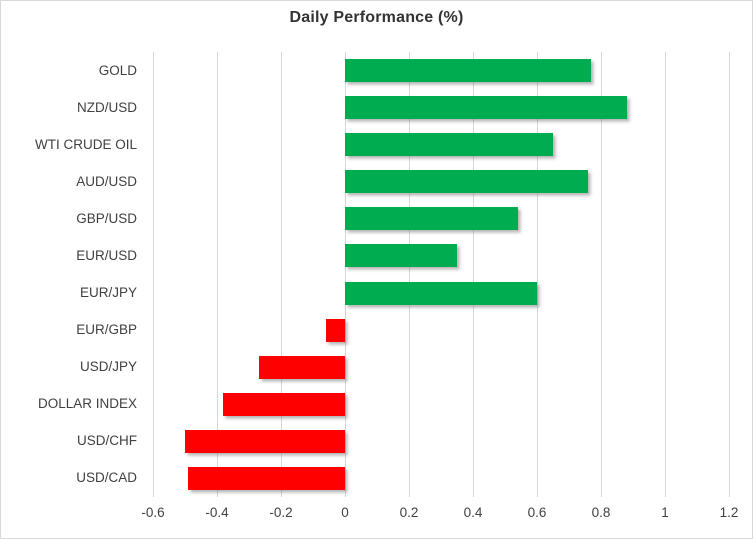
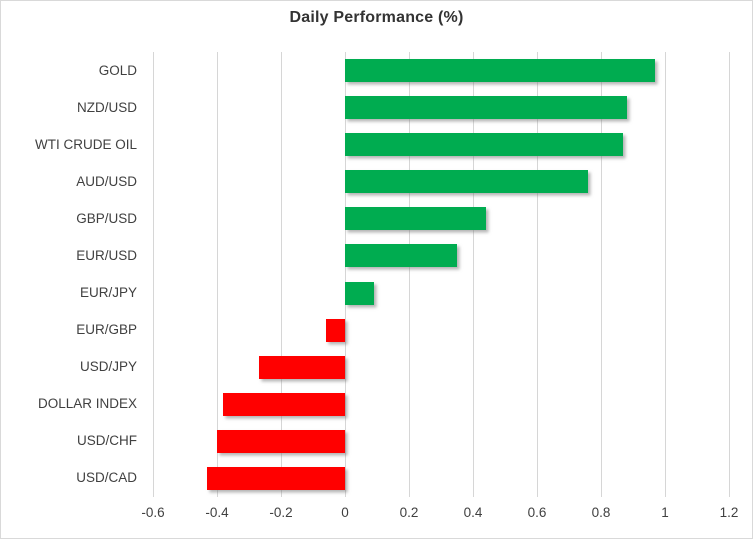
GOLD: 0.77 -> 0.97
WTI CRUDE OIL: 0.65 -> 0.87
GBP/USD: 0.54 -> 0.44
EUR/JPY: 0.60 -> 0.09
USD/CHF: -0.50 -> -0.40
USD/CAD: -0.49 -> -0.43
